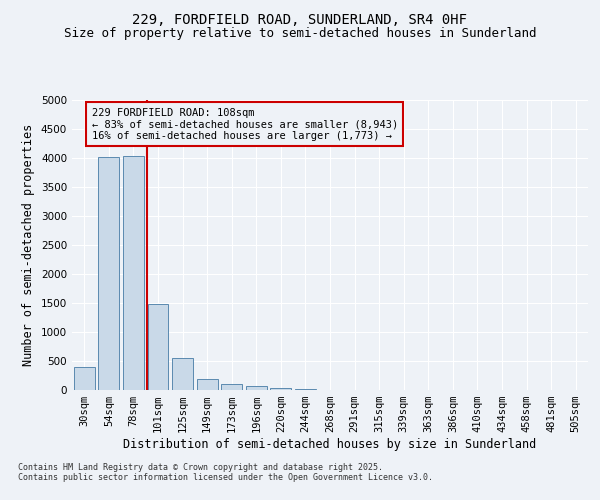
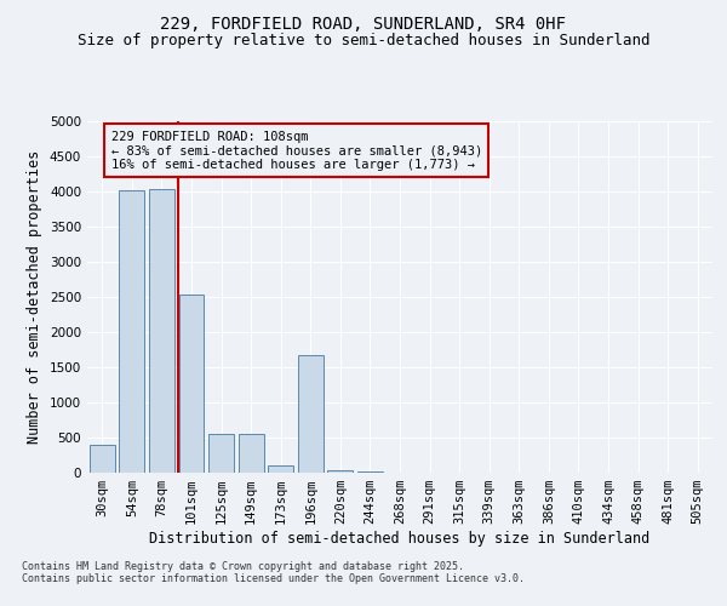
101sqm: 1480 -> 2540
149sqm: 180 -> 560
196sqm: 60 -> 1680
